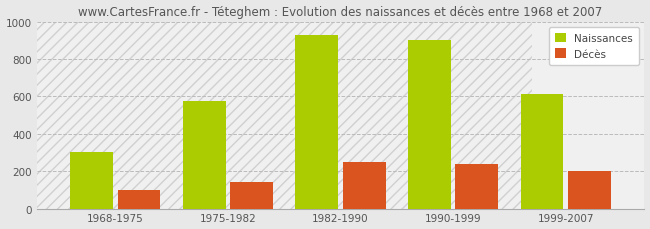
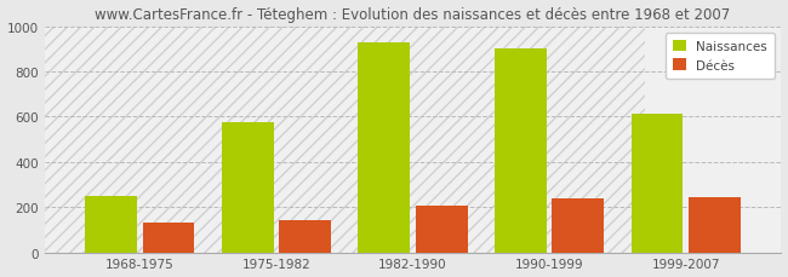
Naissances/1968-1975: 300 -> 250
Décès/1968-1975: 100 -> 130
Décès/1982-1990: 250 -> 200
Décès/1999-2007: 200 -> 240
